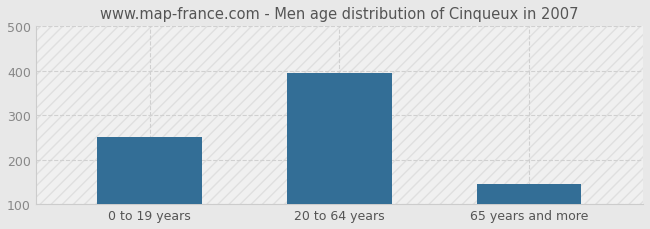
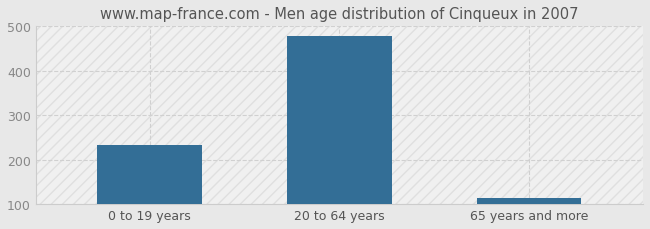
0 to 19 years: 250 -> 233
20 to 64 years: 395 -> 478
65 years and more: 145 -> 114
